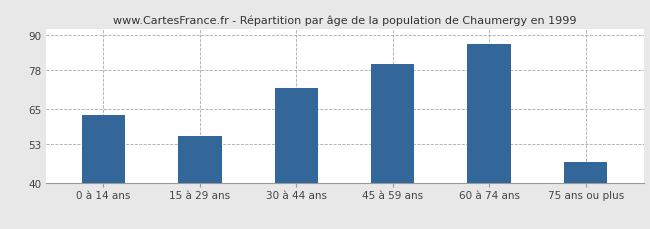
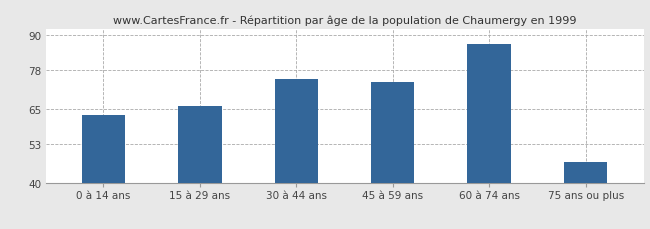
15 à 29 ans: 56 -> 66
30 à 44 ans: 72 -> 75
45 à 59 ans: 80 -> 74
